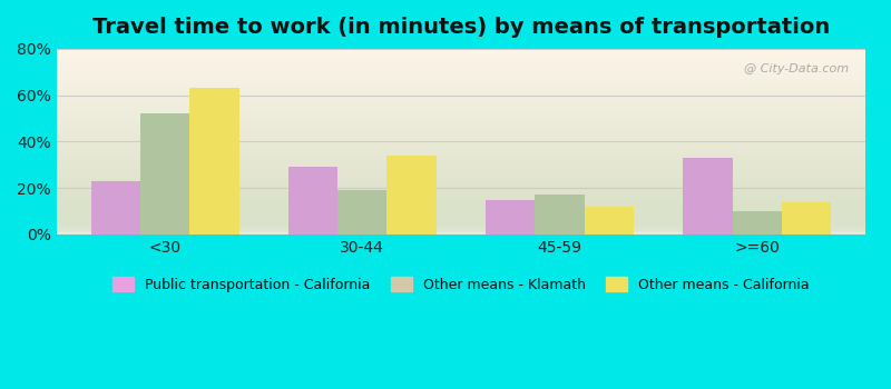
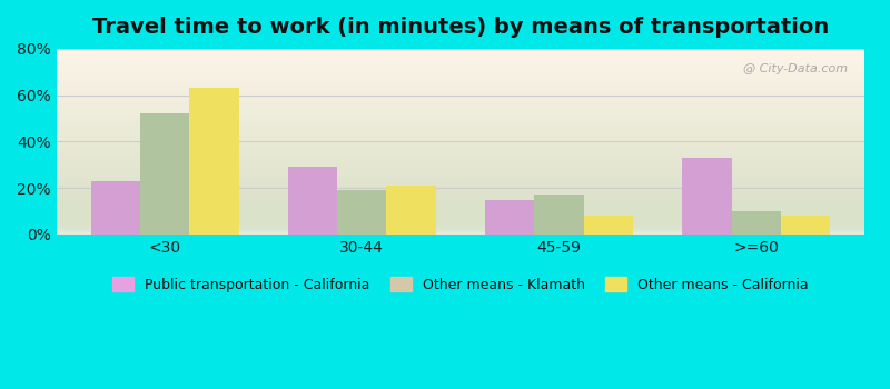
Other means - California/30-44: 34% -> 21%
Other means - California/45-59: 12% -> 8%
Other means - California/>=60: 14% -> 8%
